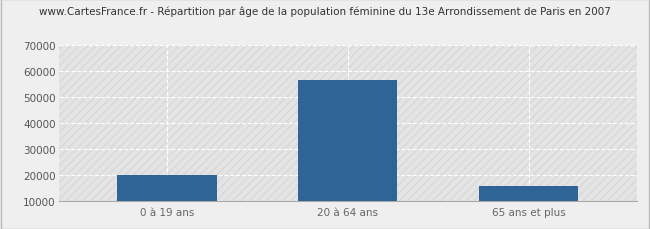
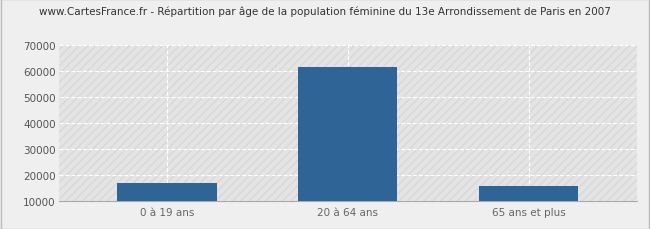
0 à 19 ans: 20000 -> 17000
20 à 64 ans: 56500 -> 61500
